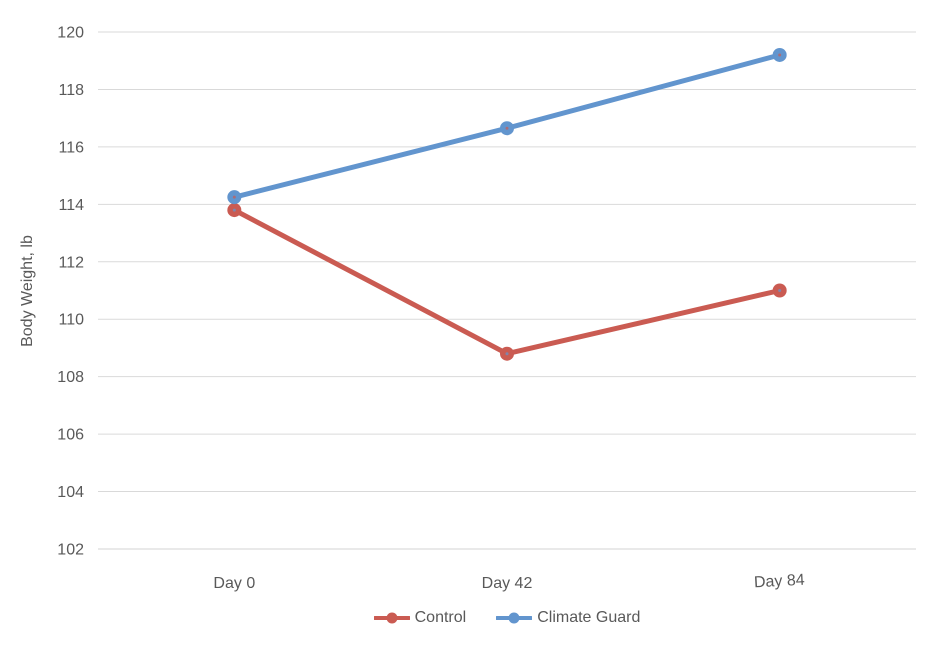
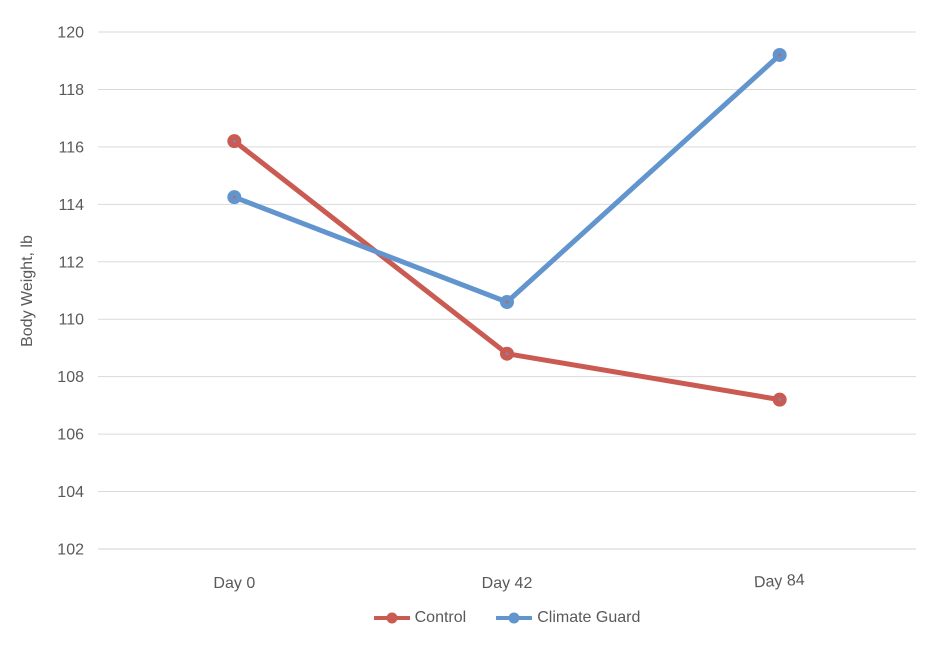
Control/Day 0: 113.8 -> 116.2
Climate Guard/Day 42: 116.7 -> 110.6
Control/Day 84: 111.0 -> 107.2
